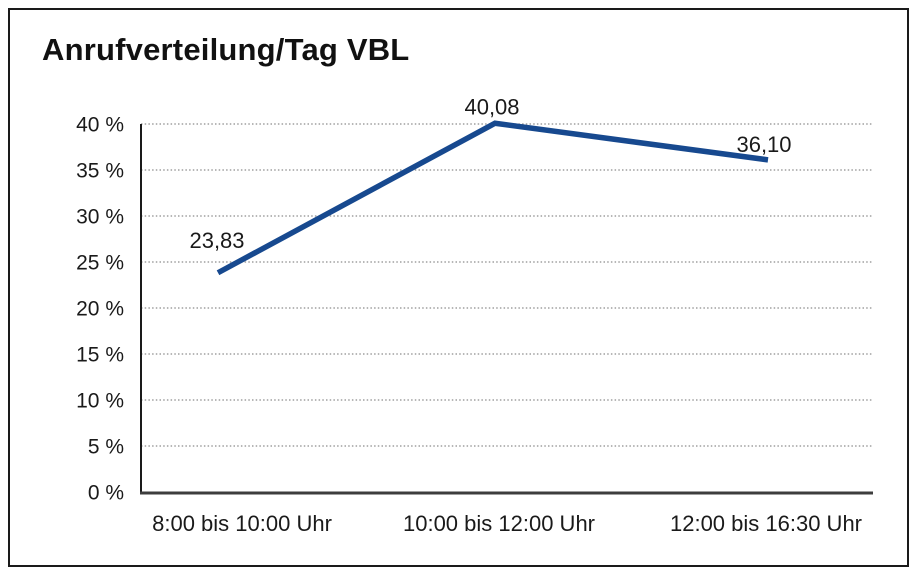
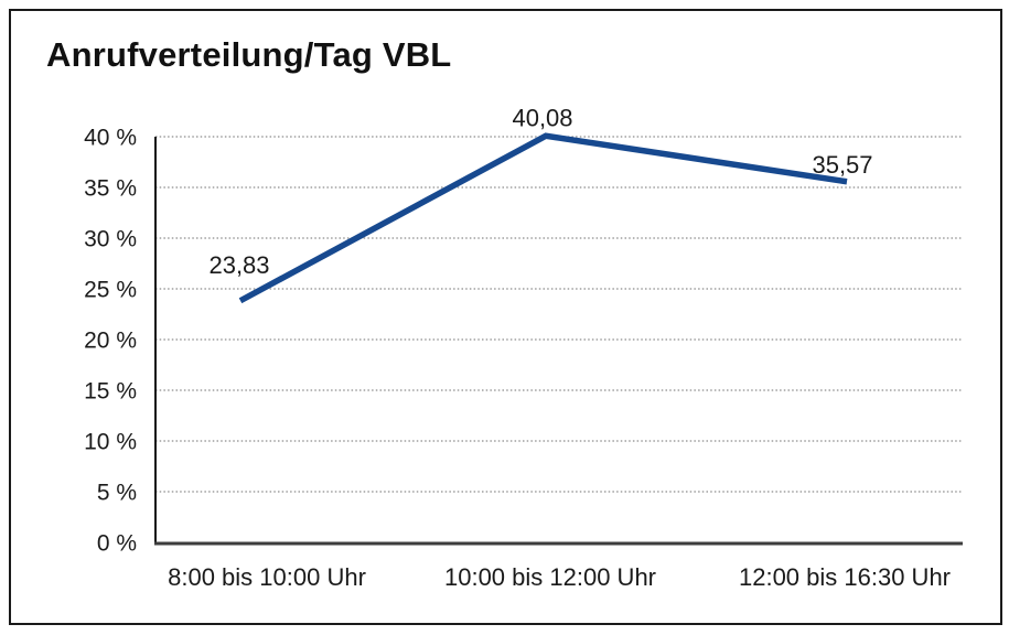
12:00 bis 16:30 Uhr: 36,10 -> 35,57
